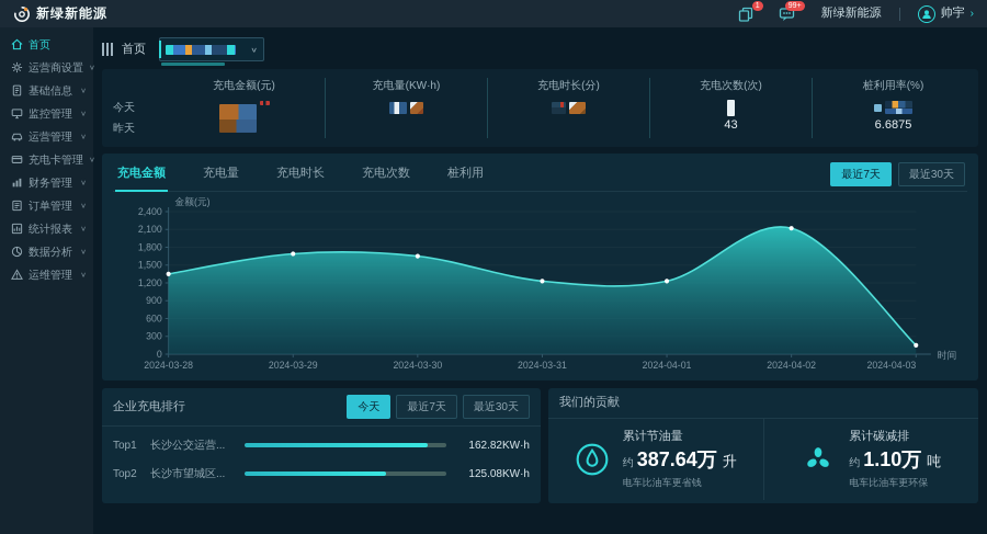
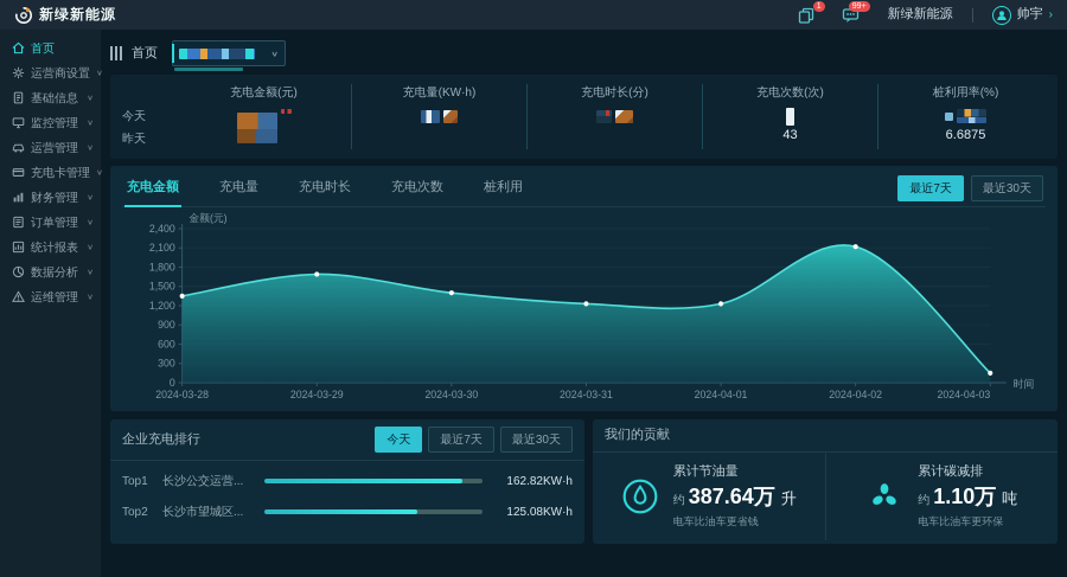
2024-03-30: 1600 -> 1400
